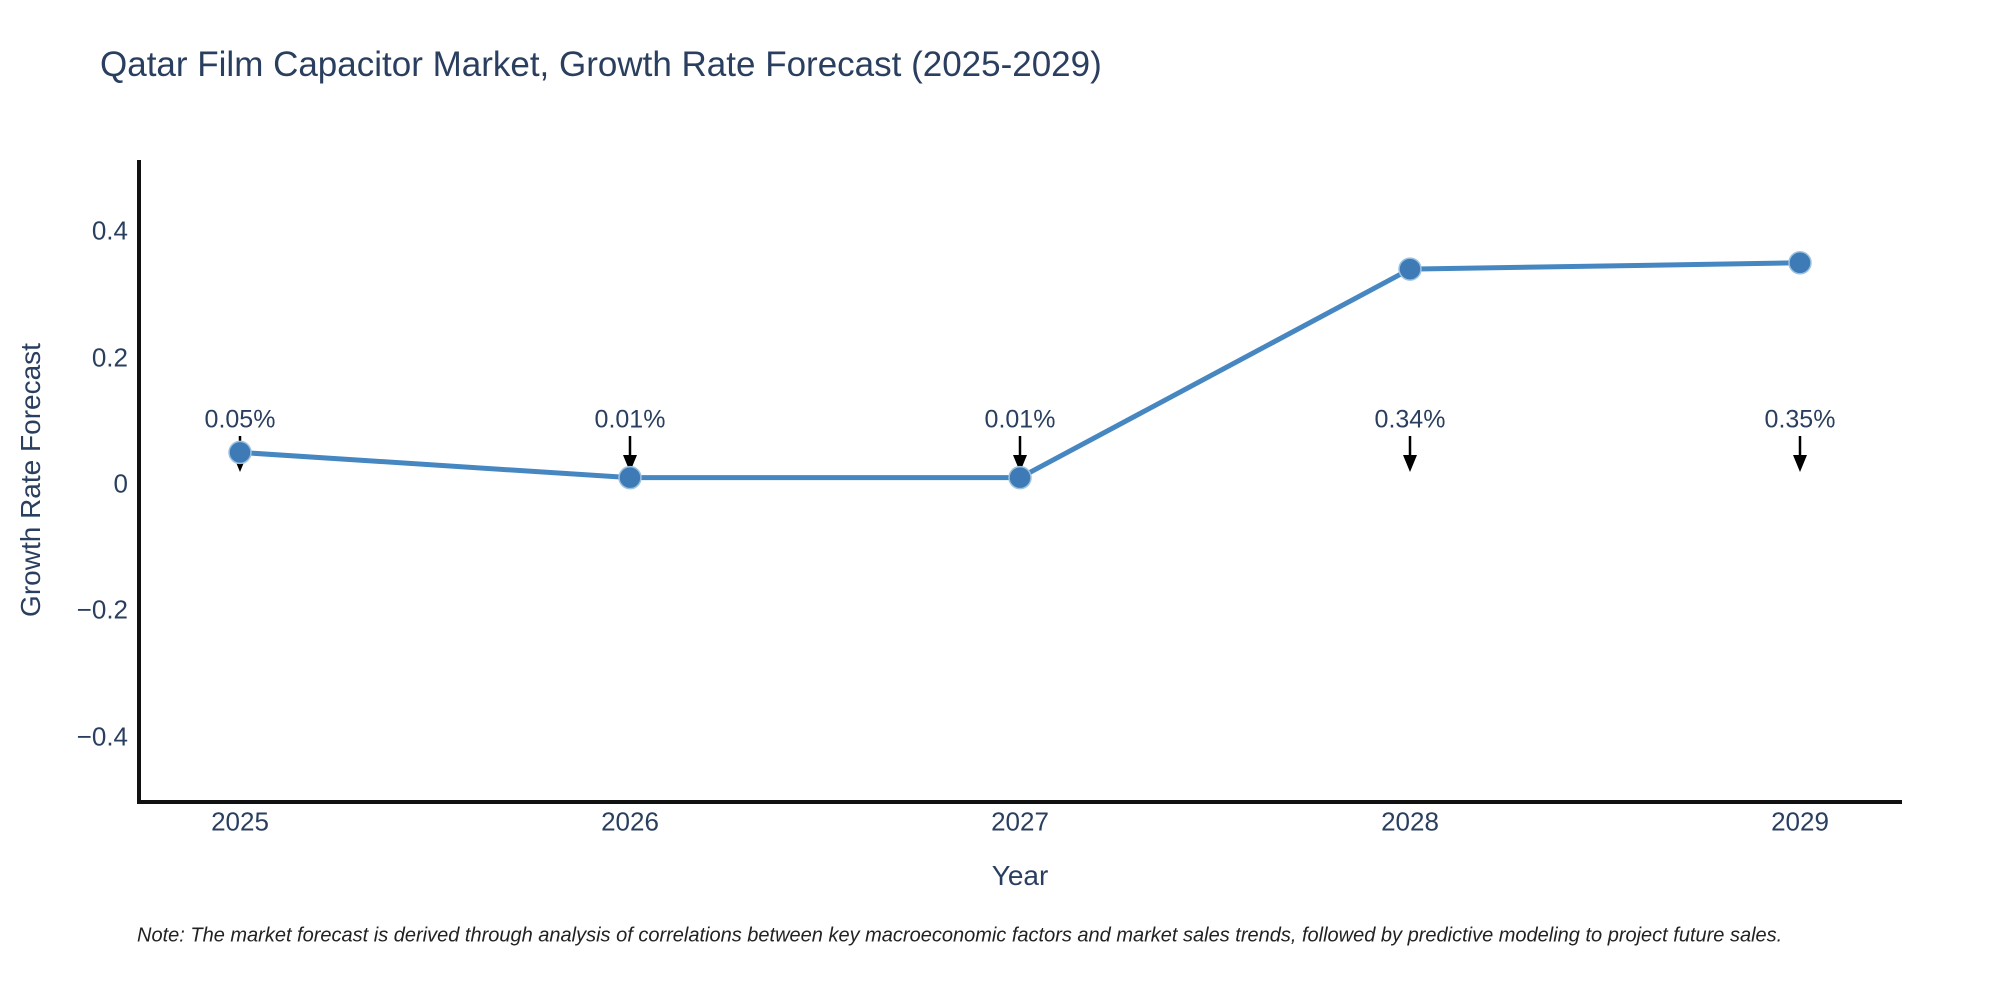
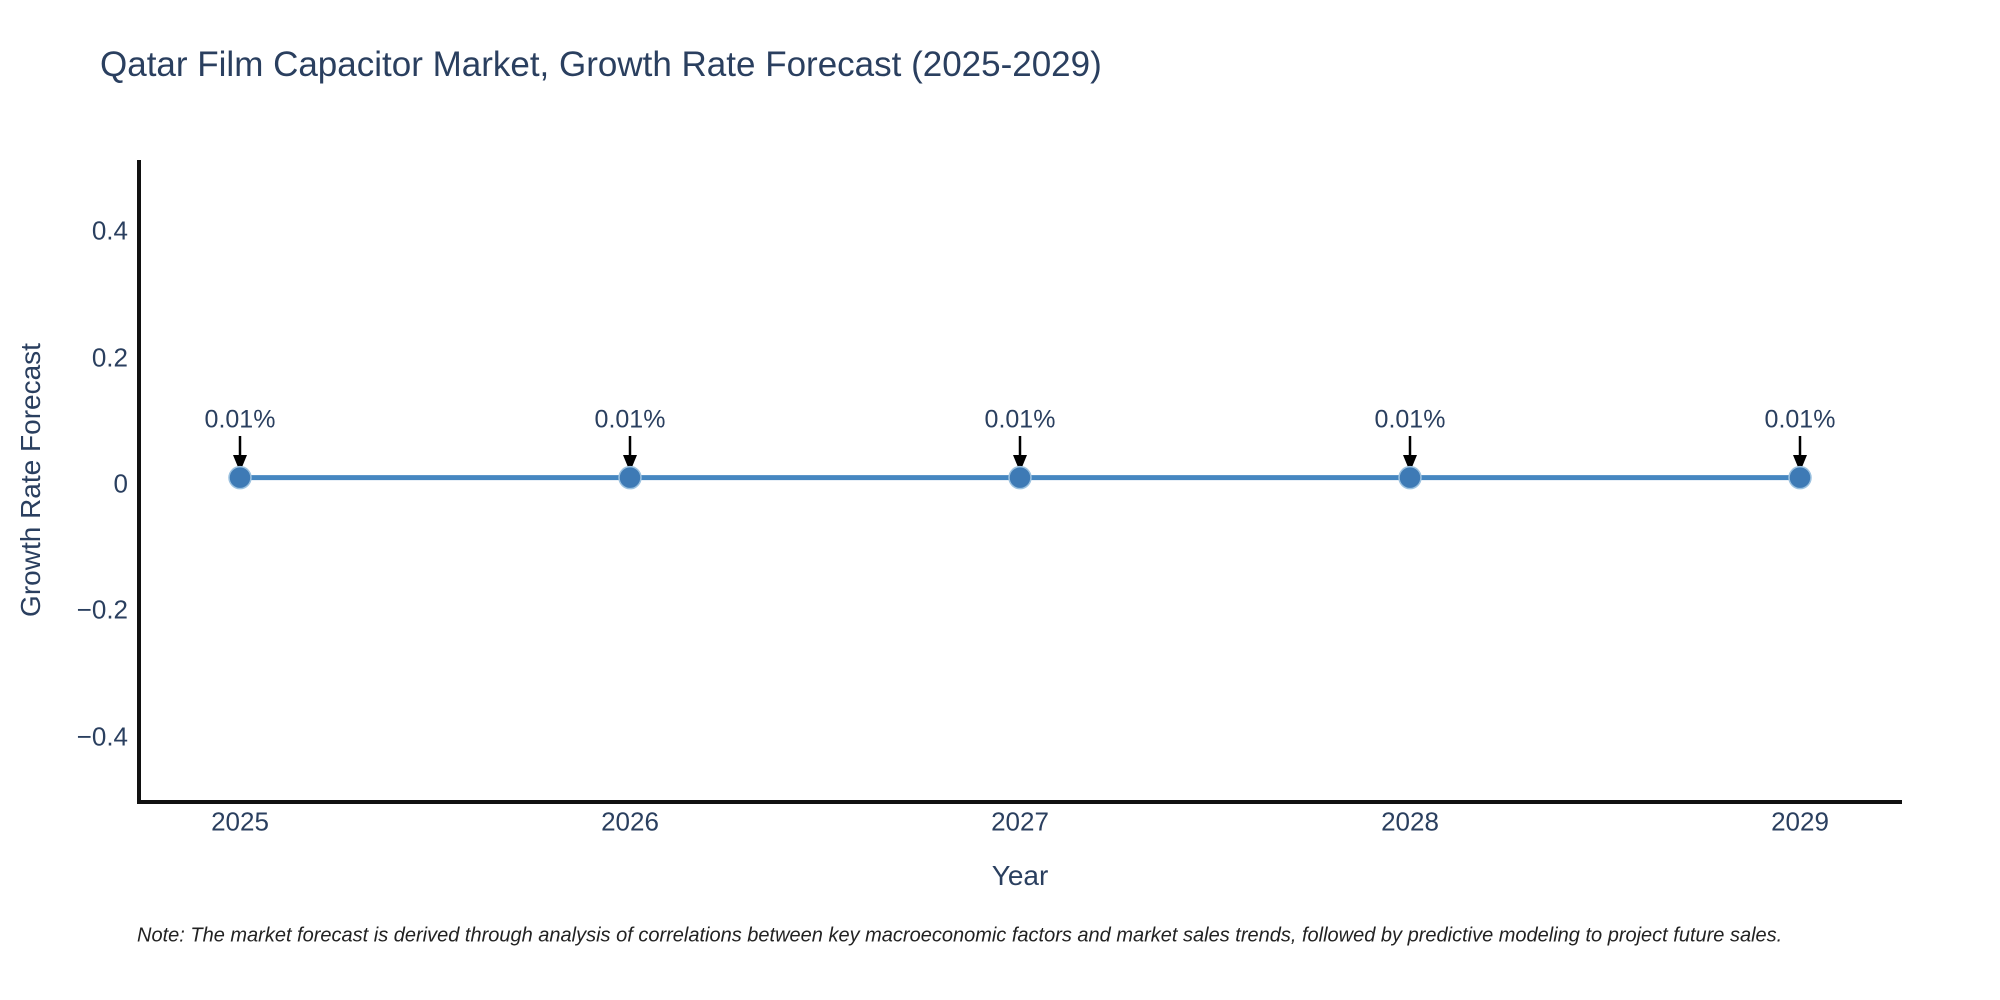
2025: 0.05% -> 0.01%
2028: 0.34% -> 0.01%
2029: 0.35% -> 0.01%
